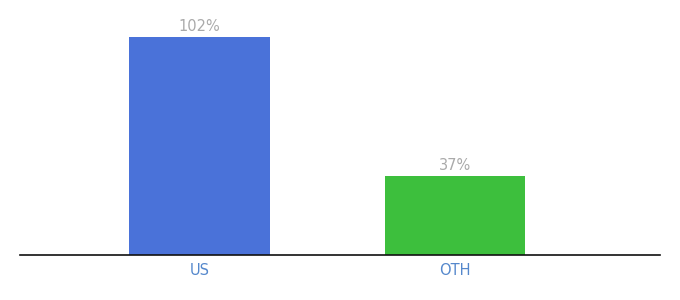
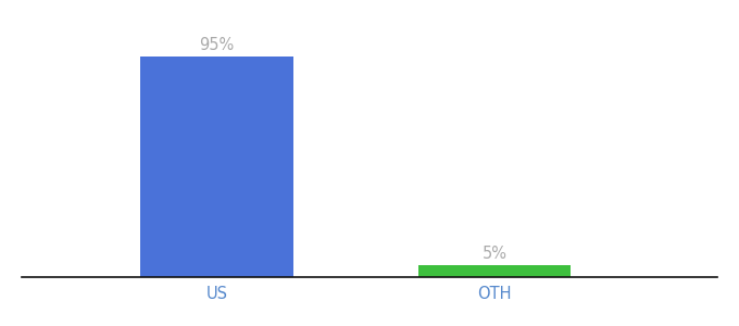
US: 102% -> 95%
OTH: 37% -> 5%
